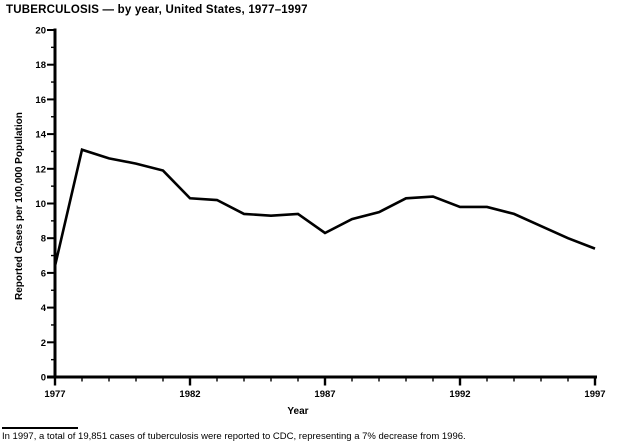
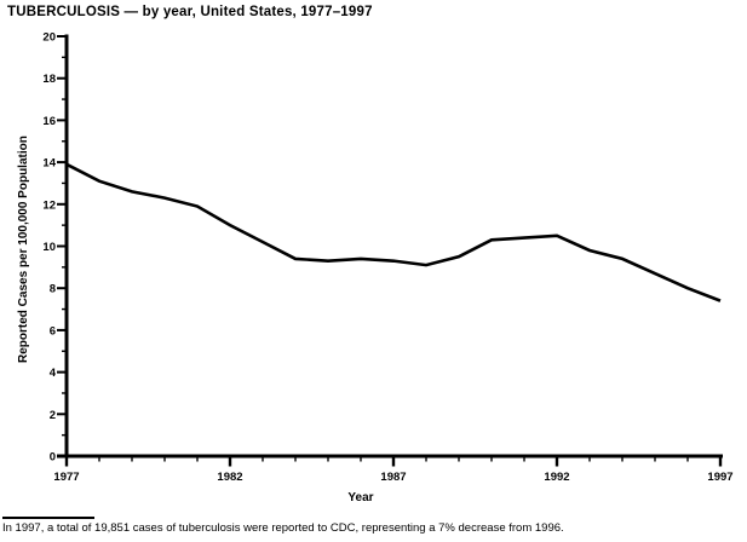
1977: 6.4 -> 13.9
1982: 10.3 -> 11.0
1987: 8.3 -> 9.3
1992: 9.8 -> 10.5
